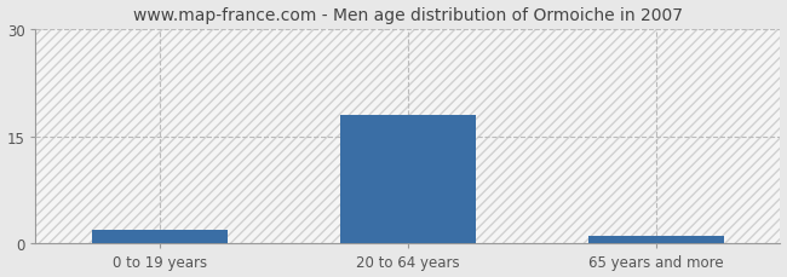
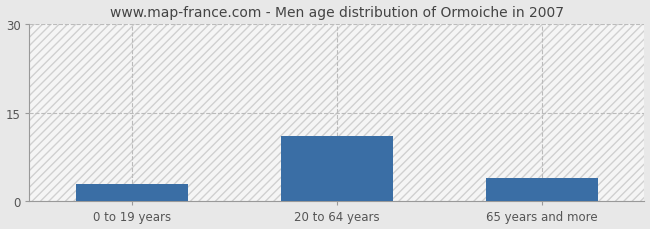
0 to 19 years: 2 -> 3
20 to 64 years: 18 -> 11
65 years and more: 1 -> 4
